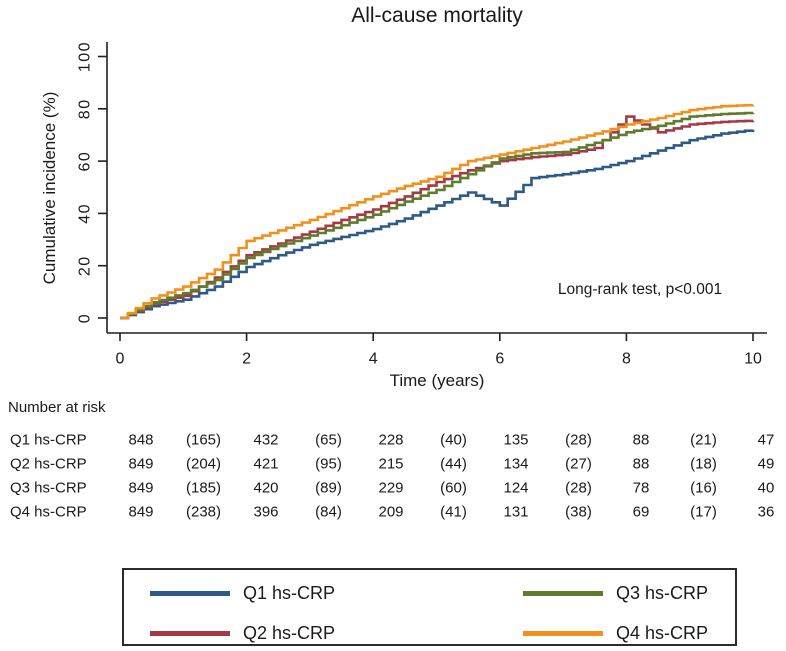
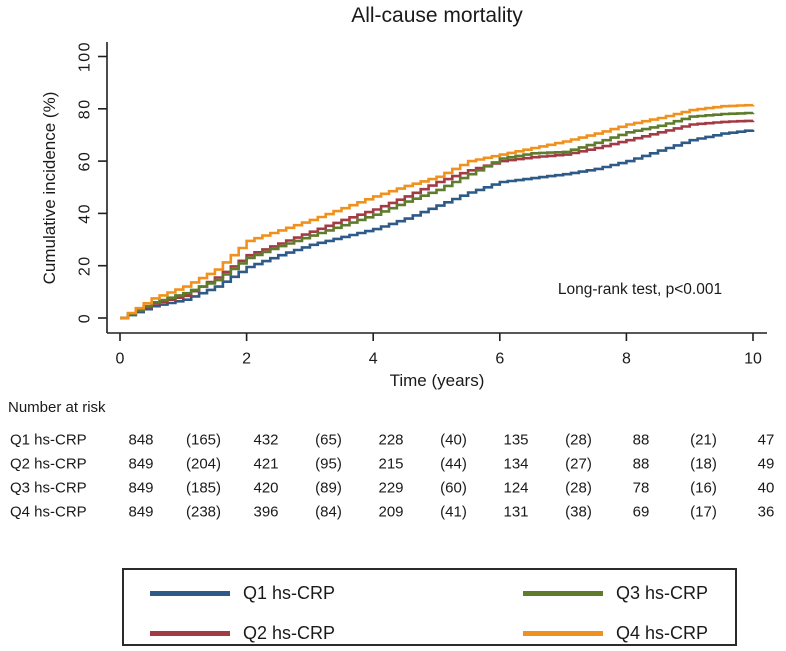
Q1 hs-CRP/6: 43 -> 52
Q2 hs-CRP/8: 77 -> 68
